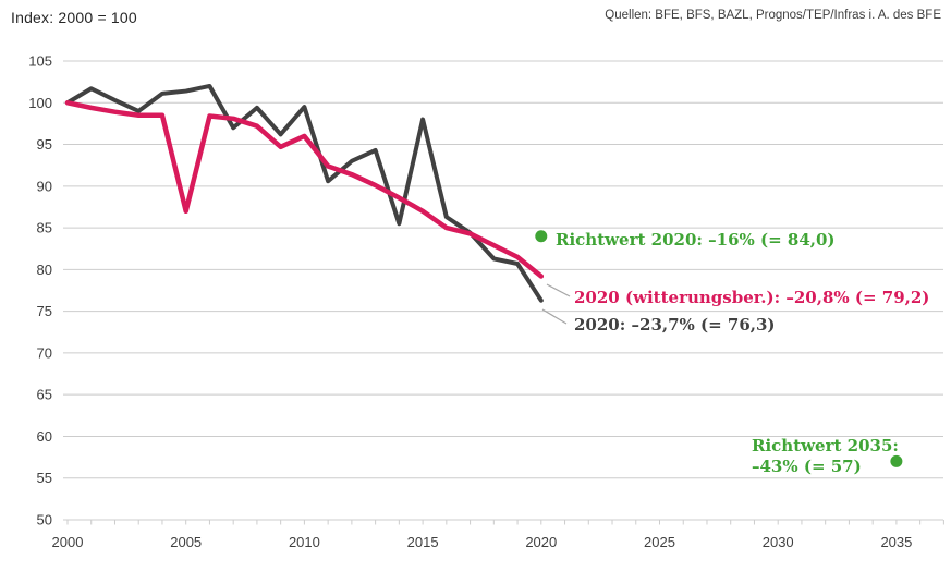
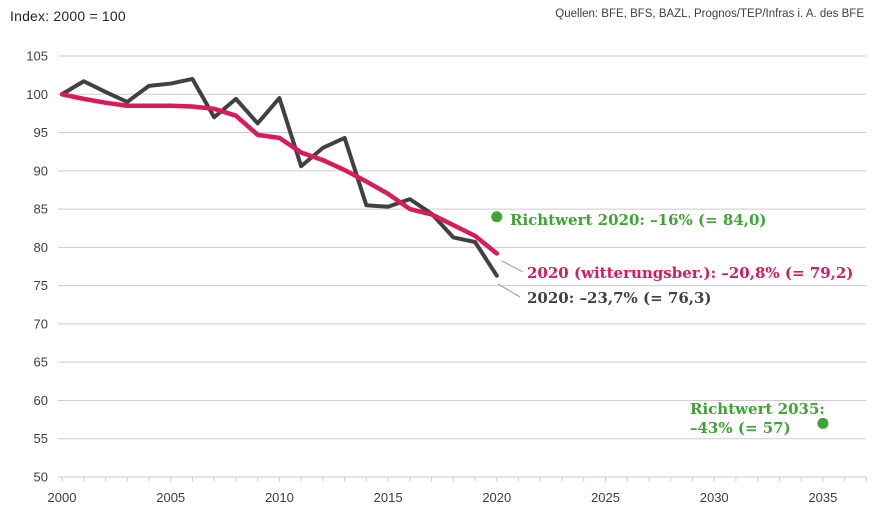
2020 (witterungsber.): –20,8% (= 79,2)/2005: 87 -> 98
2020 (witterungsber.): –20,8% (= 79,2)/2010: 96 -> 94
2020: –23,7% (= 76,3)/2015: 98 -> 85
